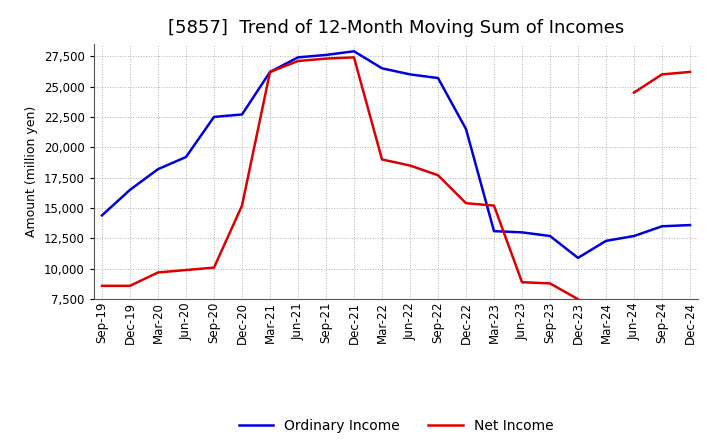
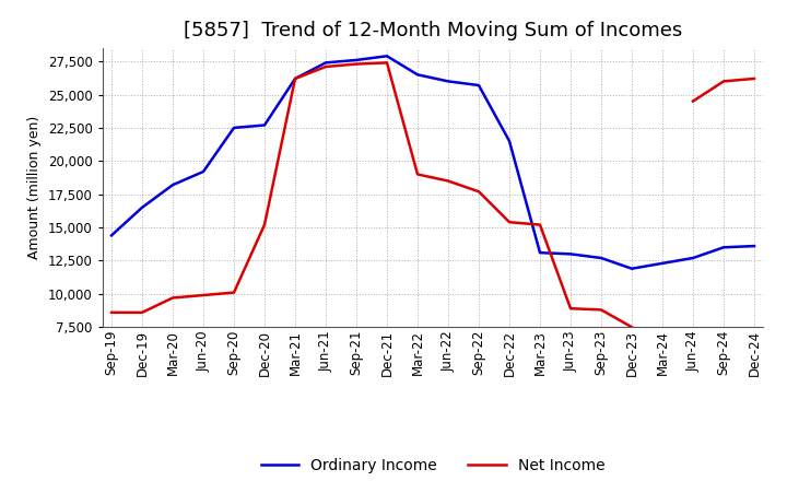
Ordinary Income/Dec-23: 10,900 -> 11,900
